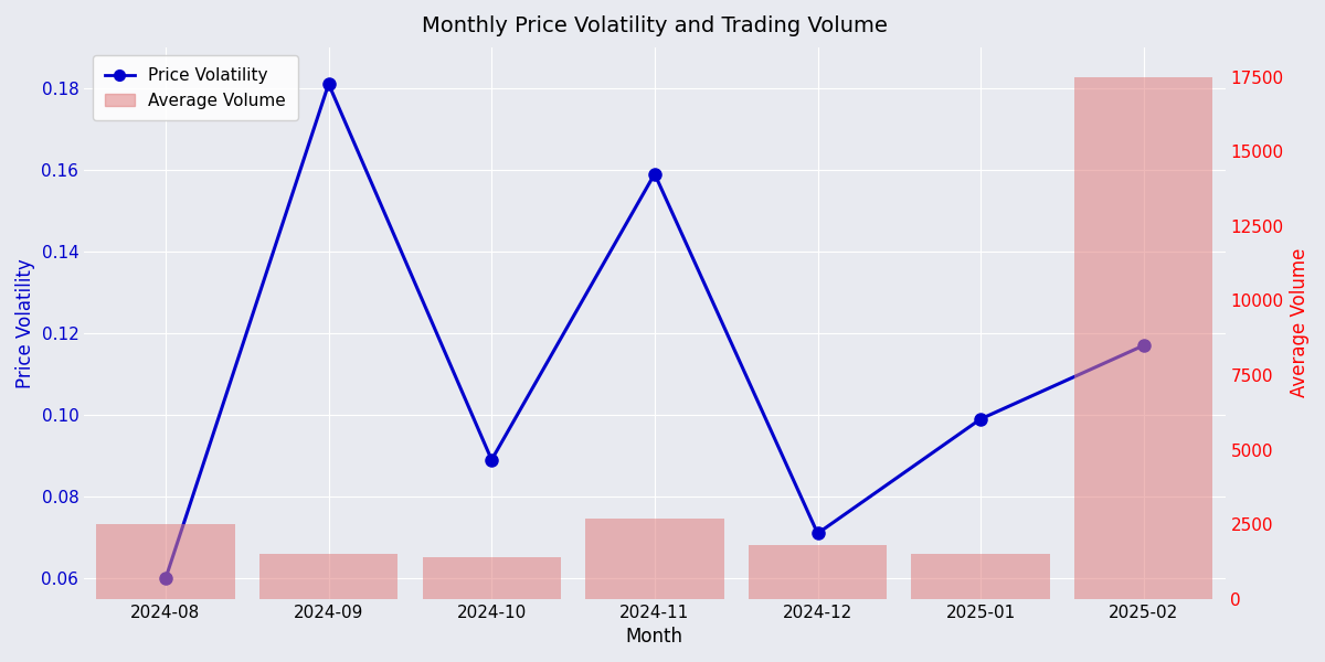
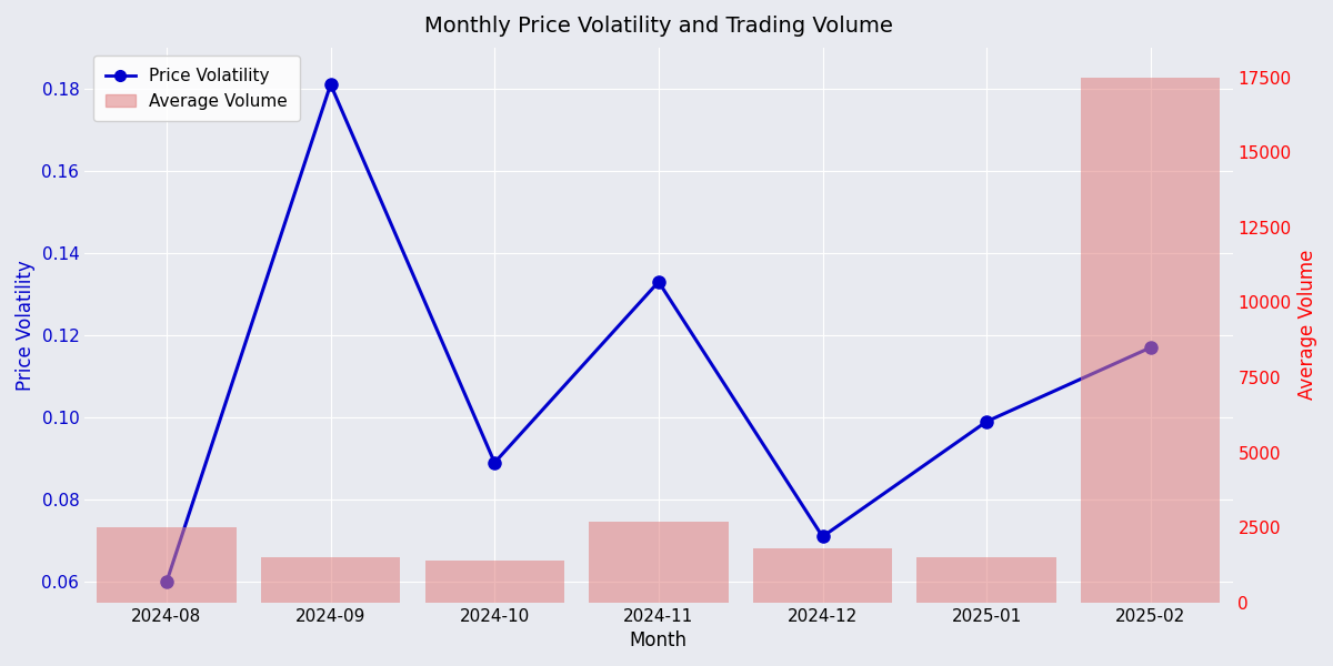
Price Volatility/2024-11: 0.159 -> 0.133
